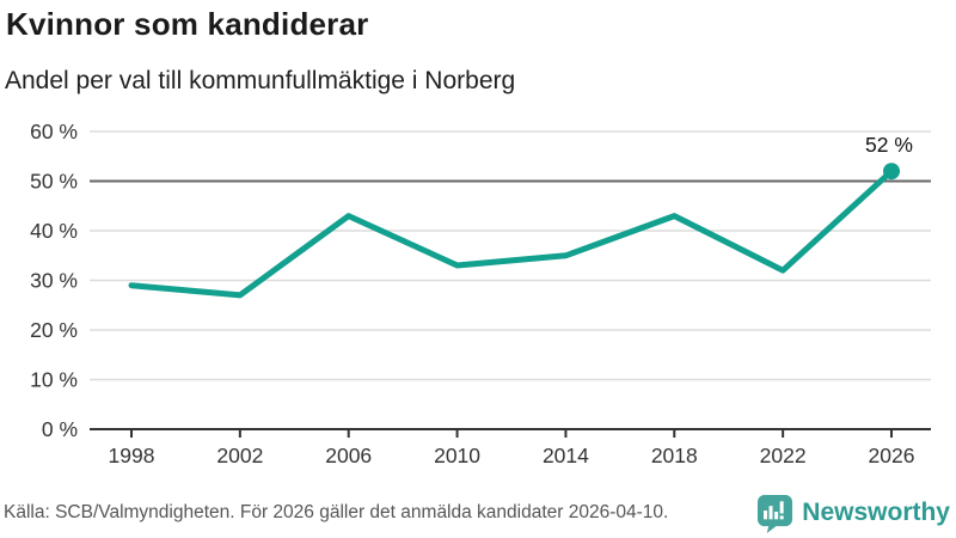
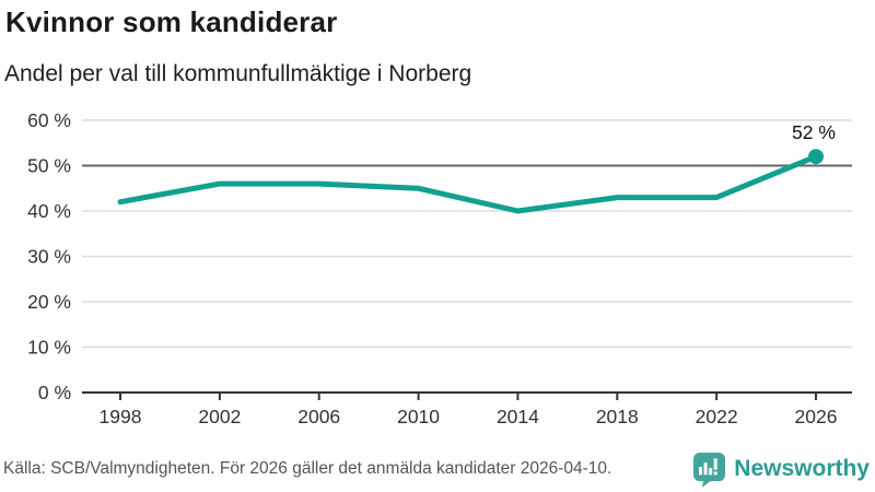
1998: 29% -> 42%
2002: 27% -> 46%
2006: 43% -> 46%
2010: 33% -> 45%
2014: 35% -> 40%
2022: 32% -> 43%
